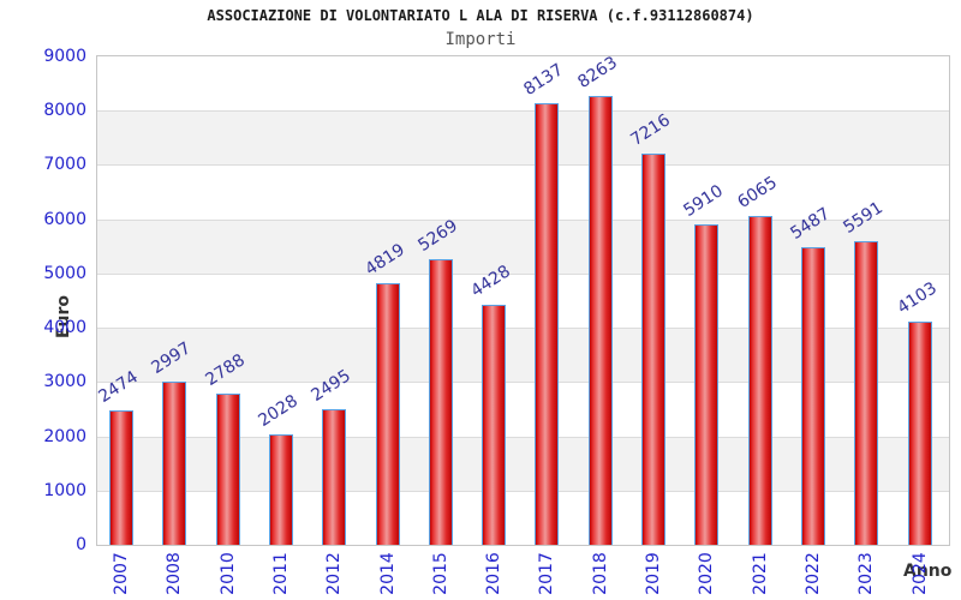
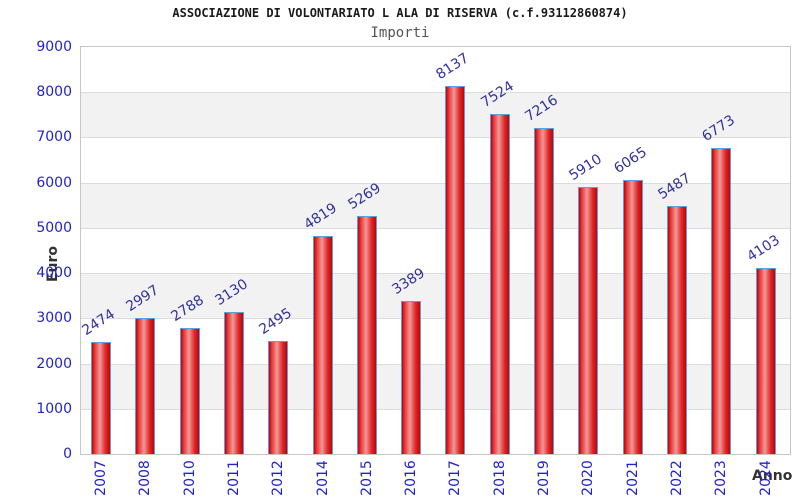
2011: 2028 -> 3130
2016: 4428 -> 3389
2018: 8263 -> 7524
2023: 5591 -> 6773
